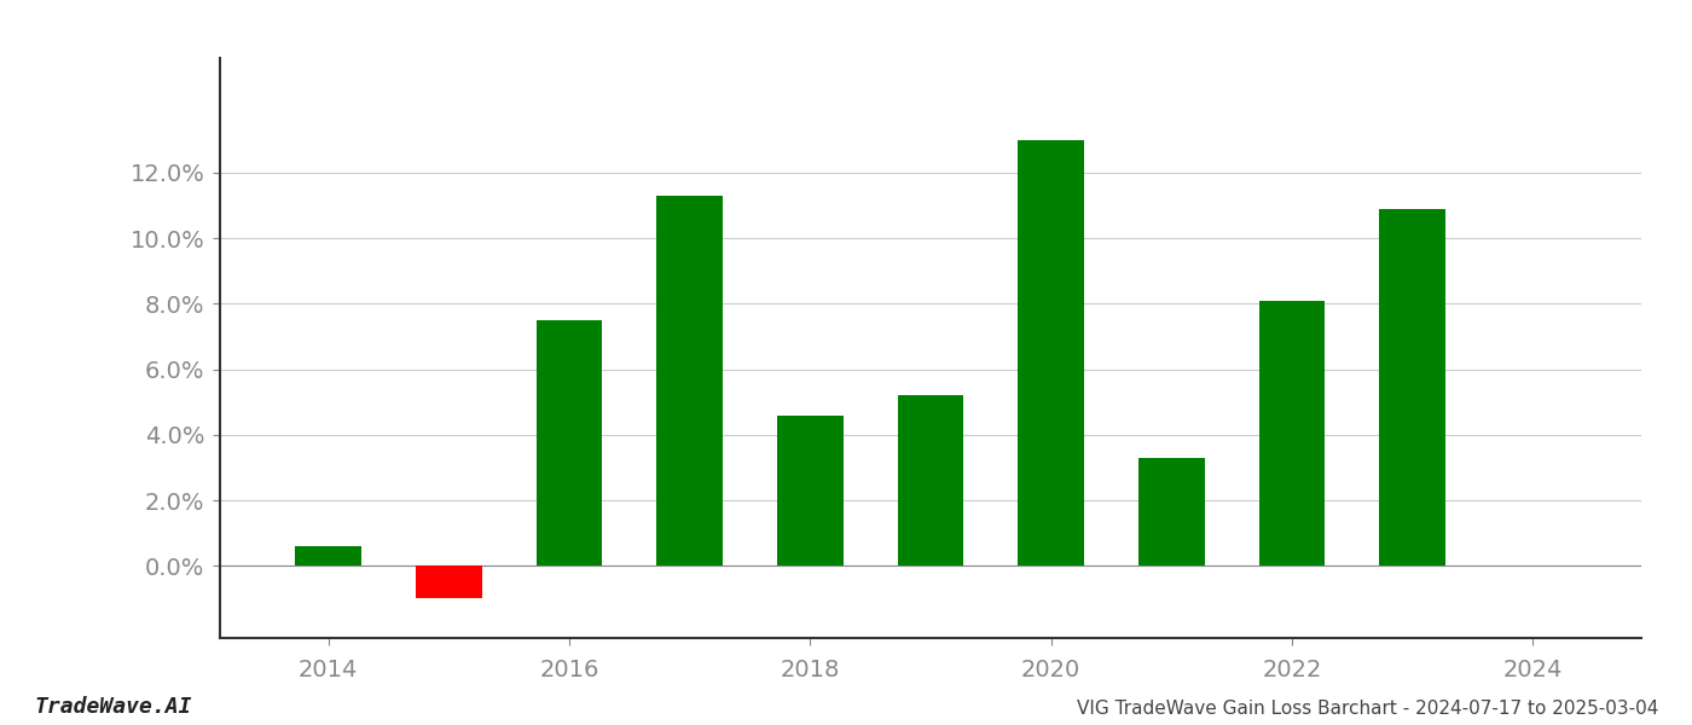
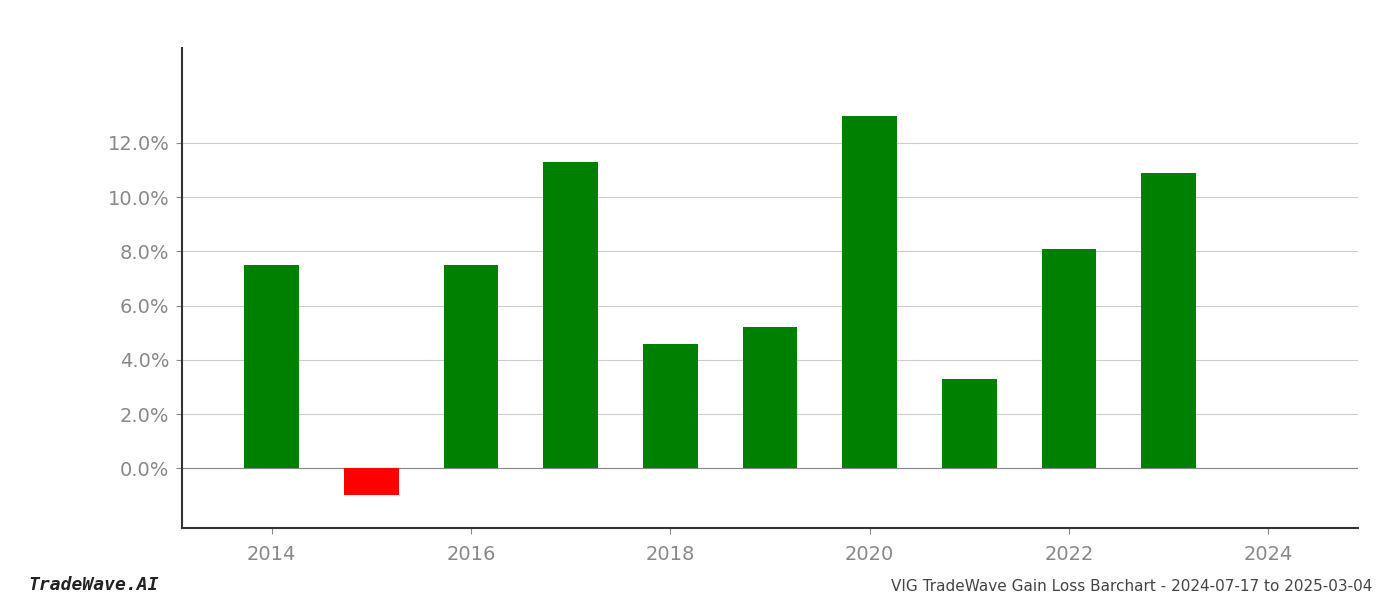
2014: 0.6% -> 7.5%
